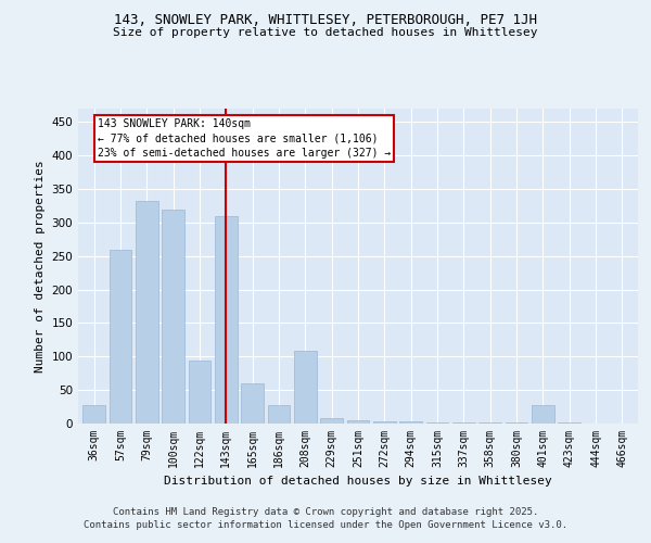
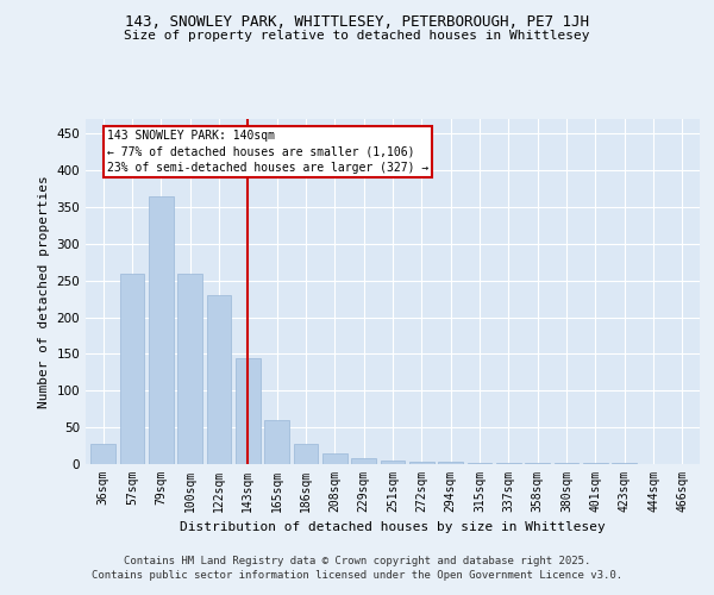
79sqm: 332 -> 365
100sqm: 320 -> 260
122sqm: 94 -> 230
143sqm: 310 -> 145
208sqm: 108 -> 15
401sqm: 28 -> 1
